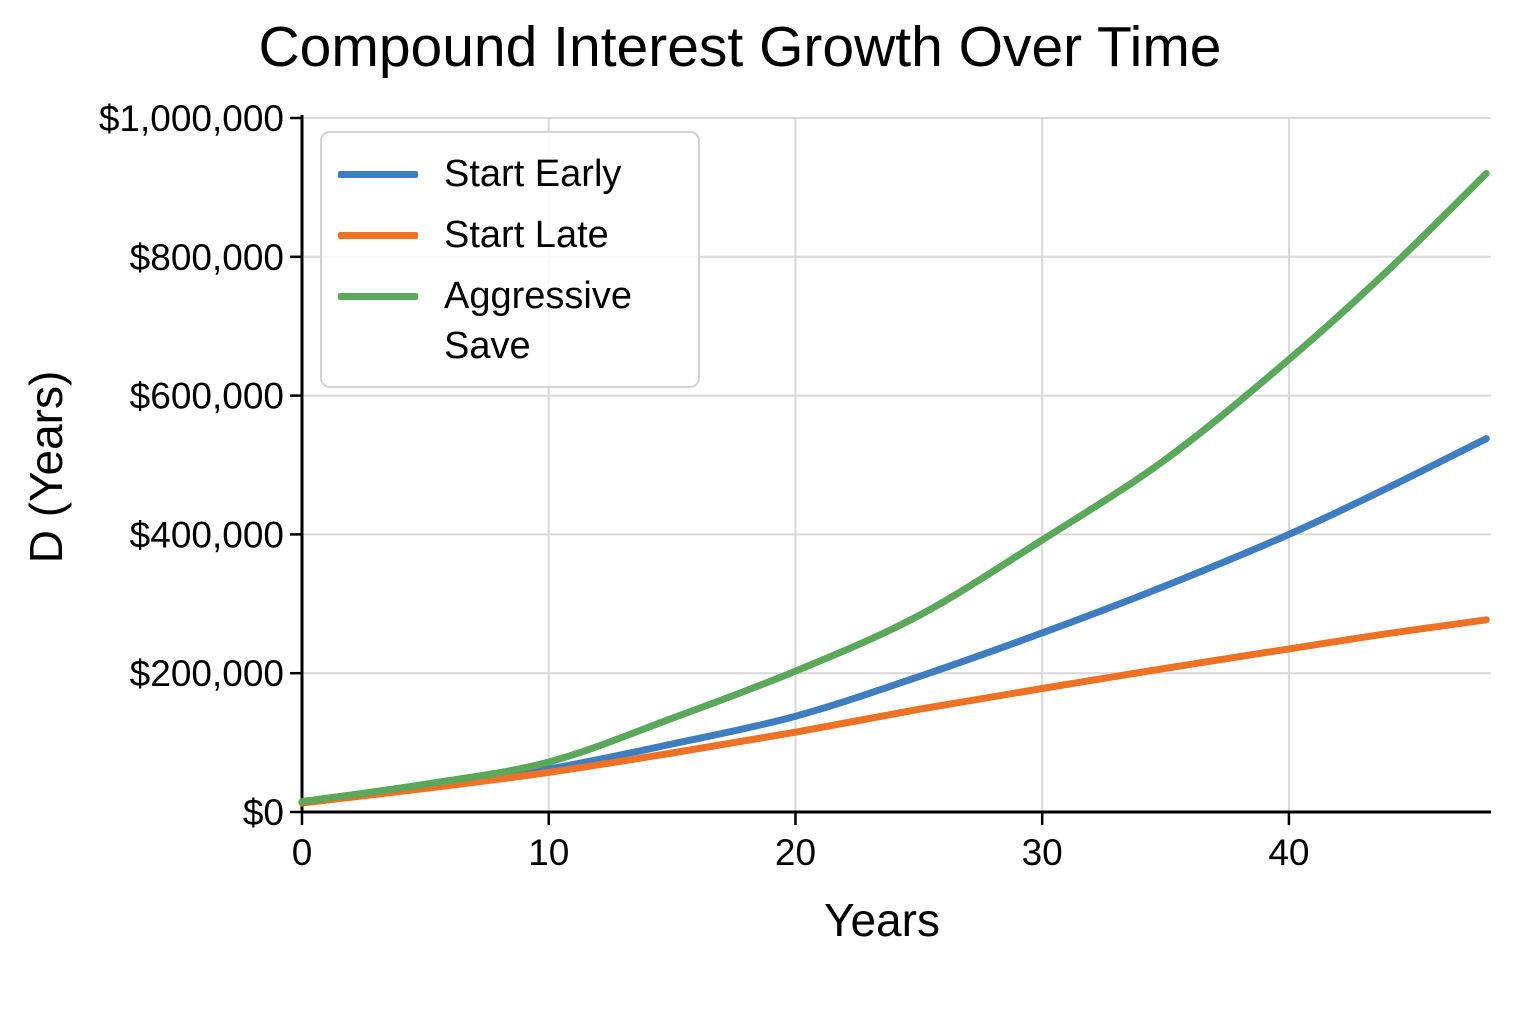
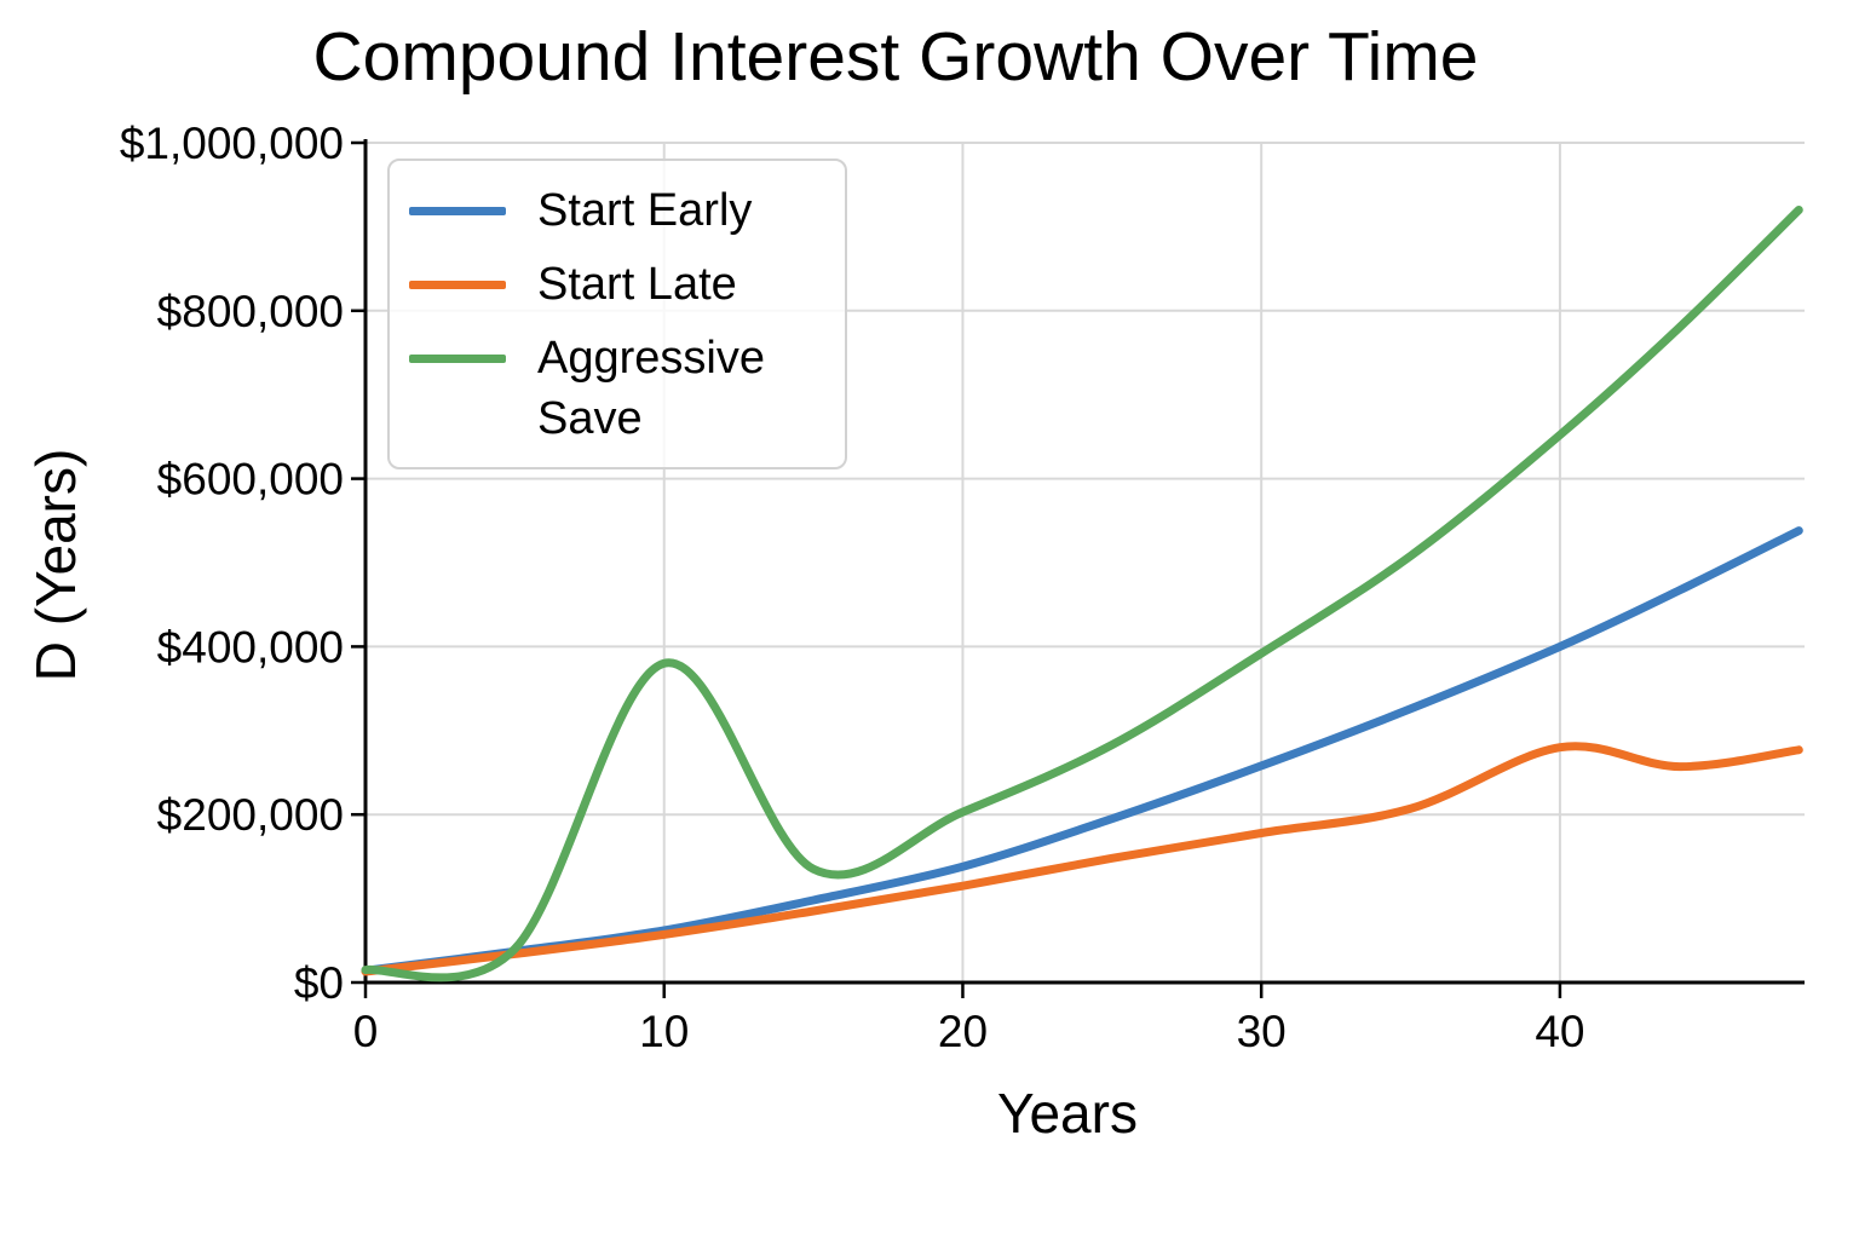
Aggressive Save/10: $70000 -> $380000
Start Late/40: $240000 -> $280000
